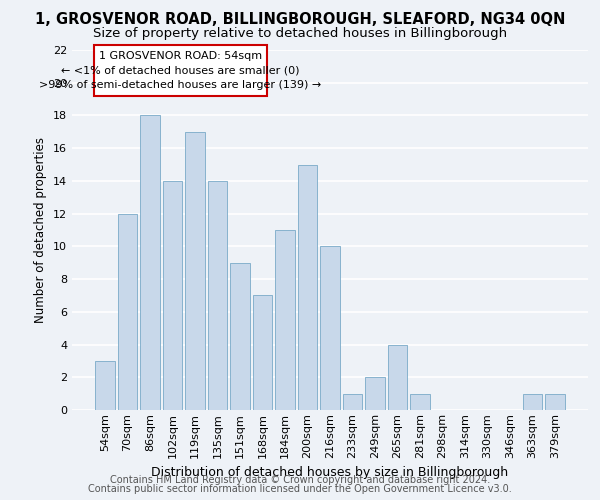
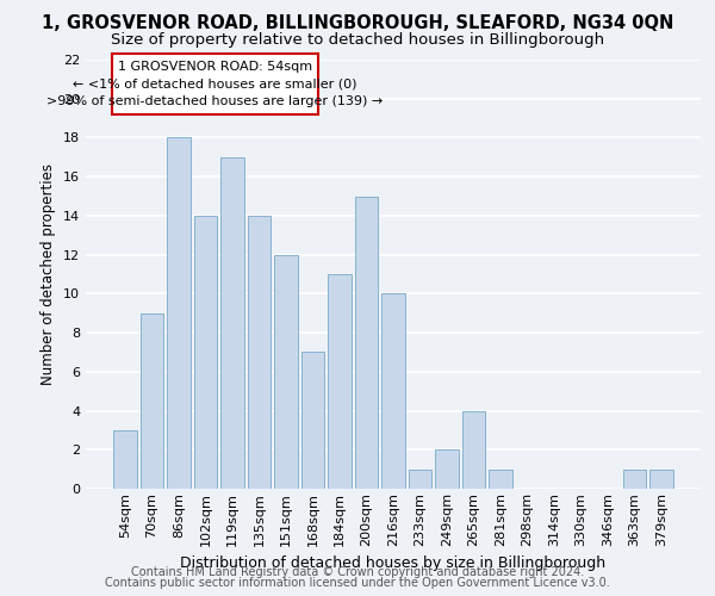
70sqm: 12 -> 9
151sqm: 9 -> 12
